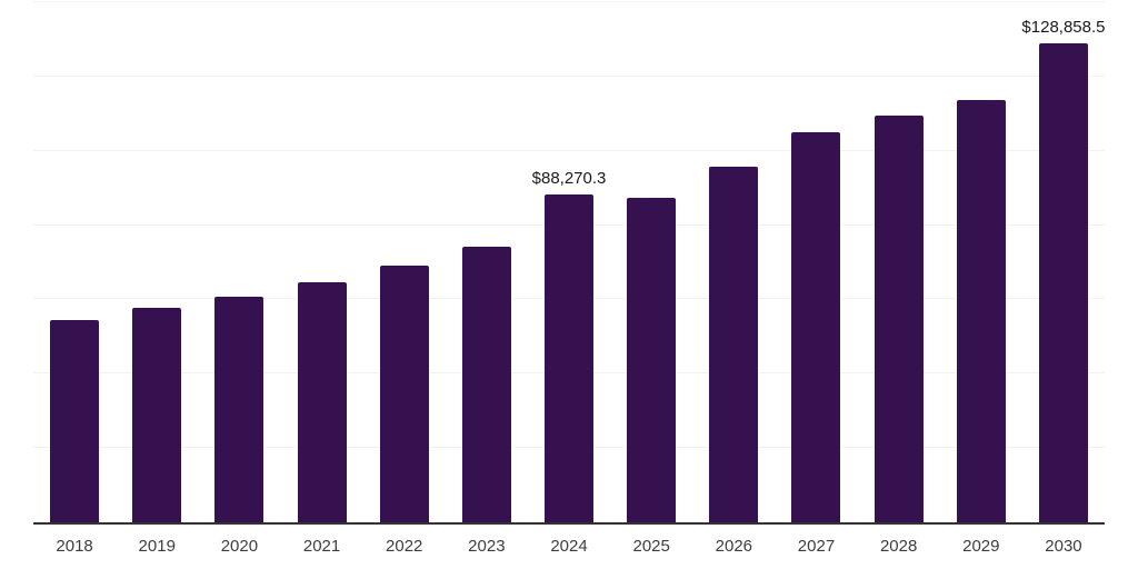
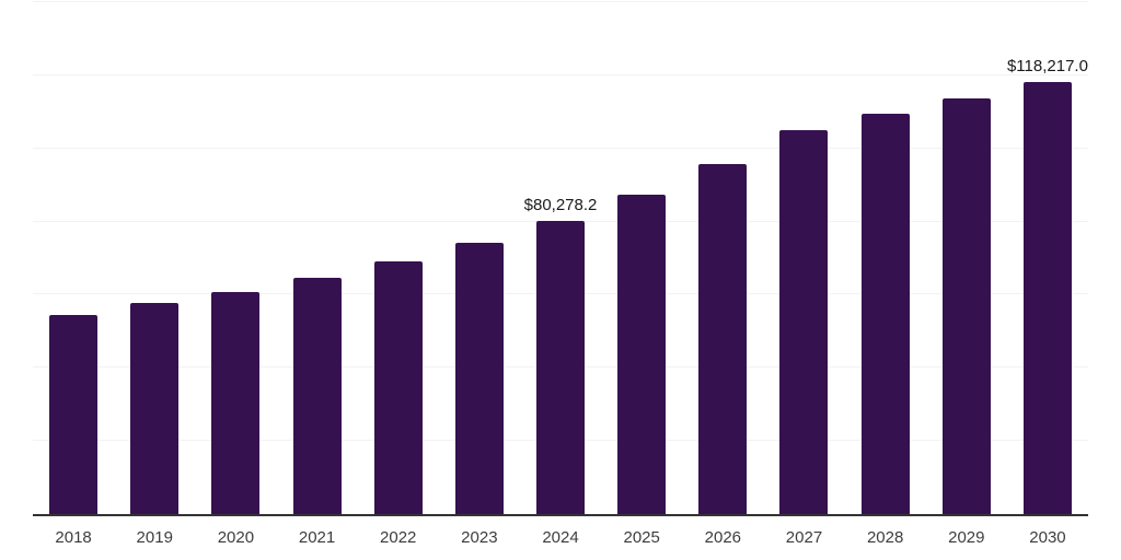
2024: $88,270.3 -> $80,278.2
2030: $128,858.5 -> $118,217.0
